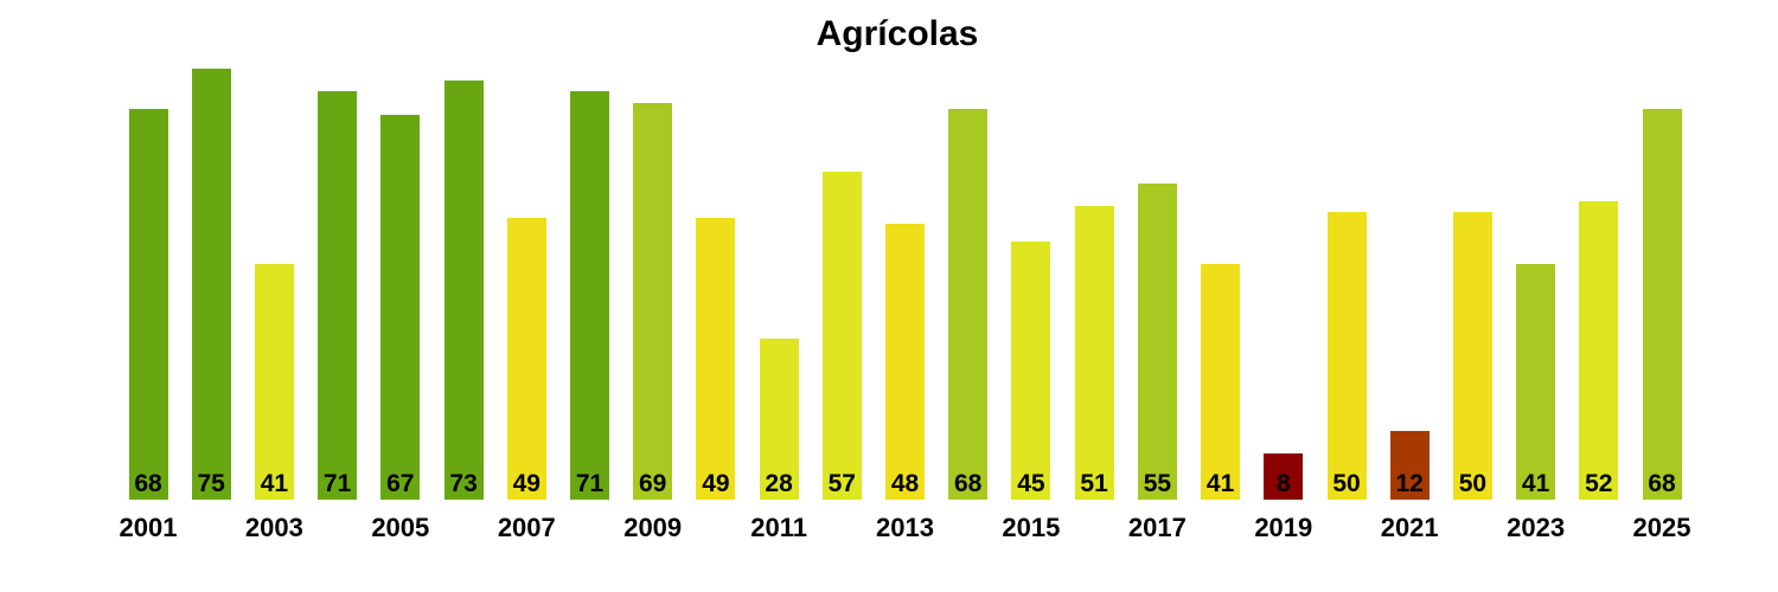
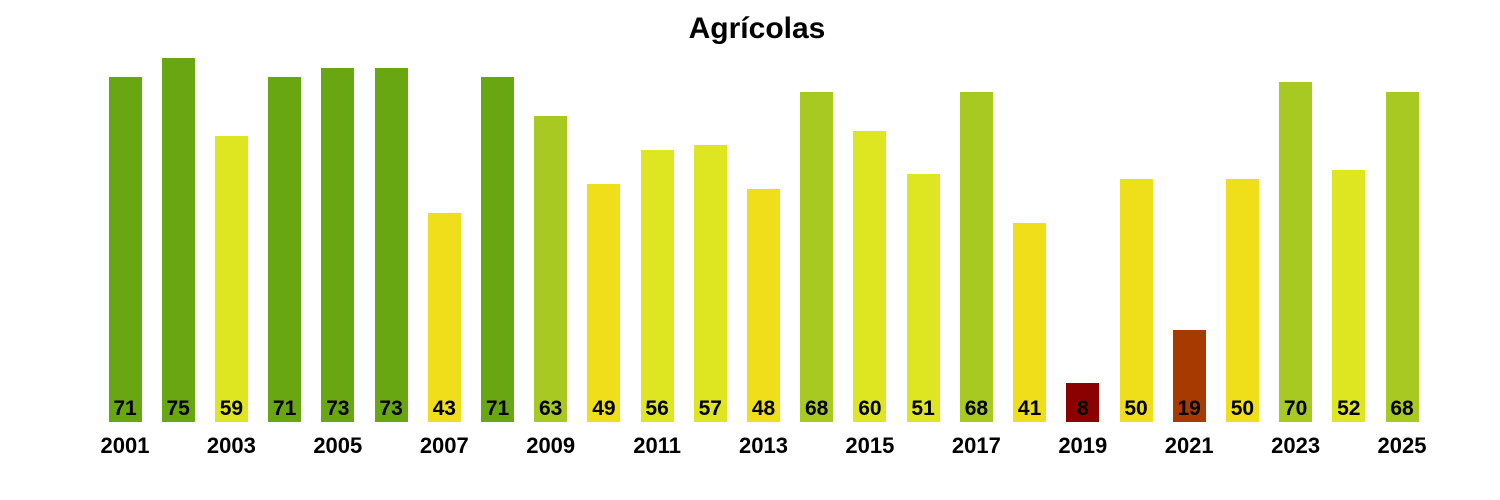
2001: 68 -> 71
2003: 41 -> 59
2005: 67 -> 73
2007: 49 -> 43
2009: 69 -> 63
2011: 28 -> 56
2015: 45 -> 60
2017: 55 -> 68
2021: 12 -> 19
2023: 41 -> 70
